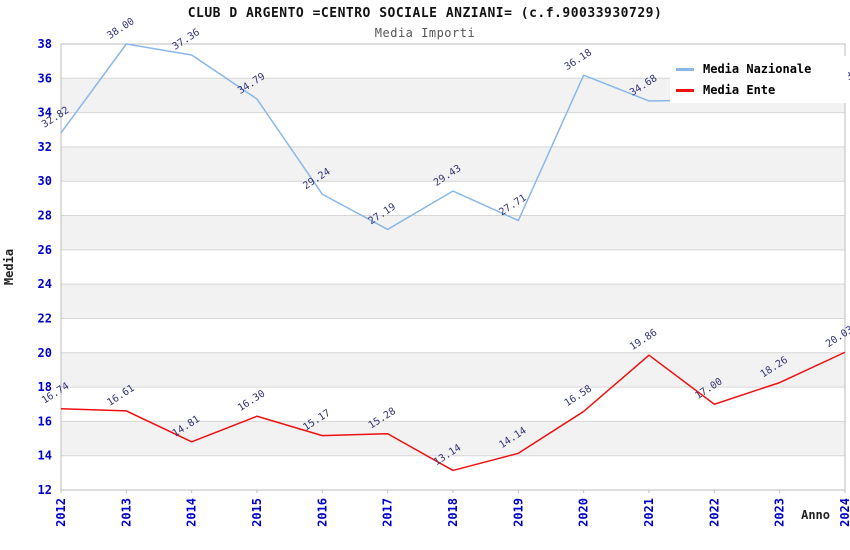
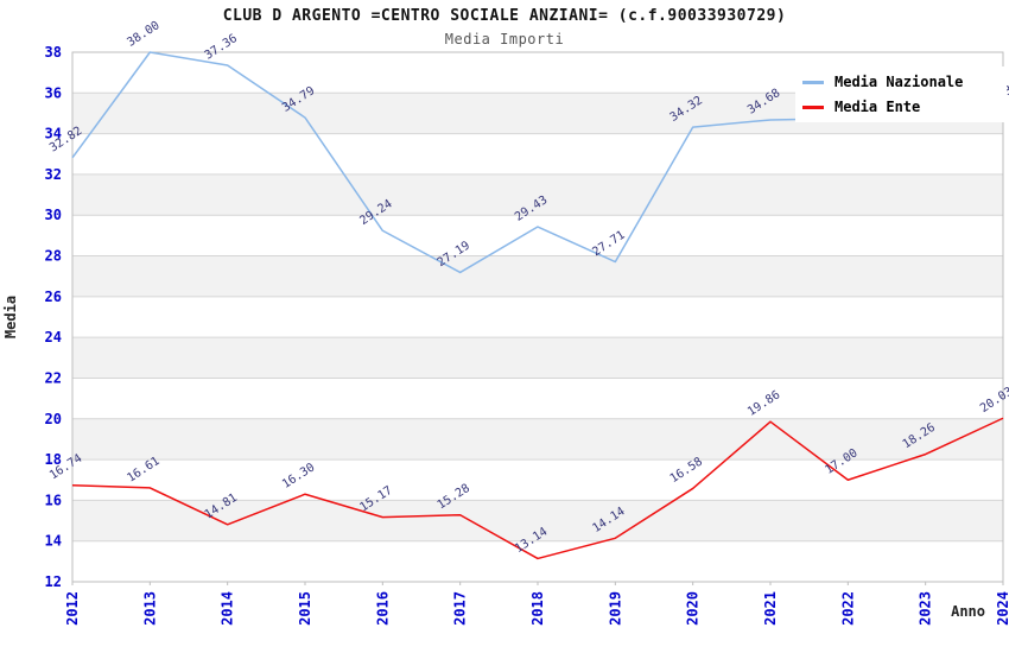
Media Nazionale/2020: 36.18 -> 34.32
